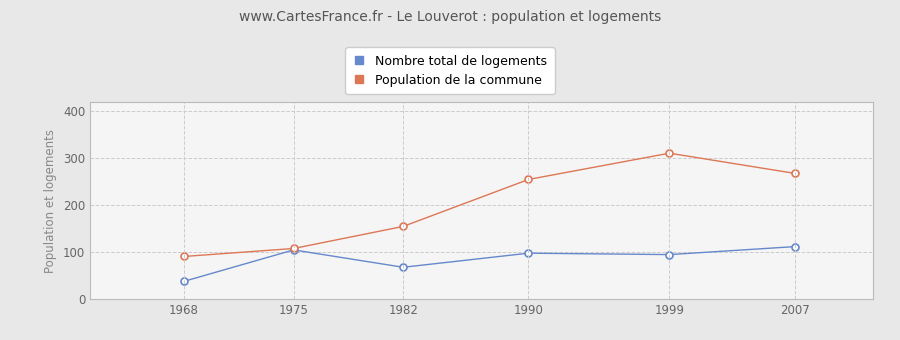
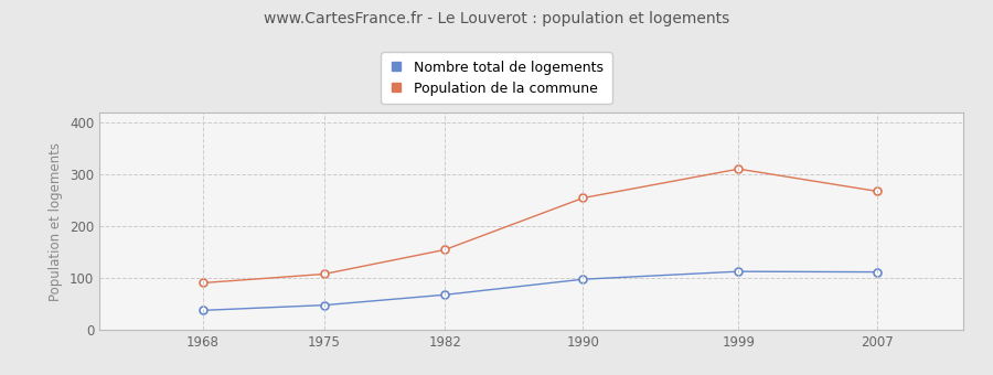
Nombre total de logements/1975: 105 -> 48
Nombre total de logements/1999: 95 -> 113
